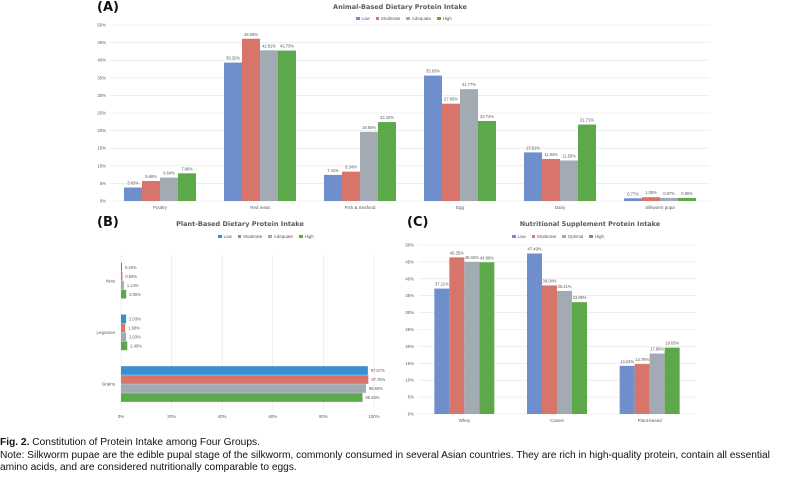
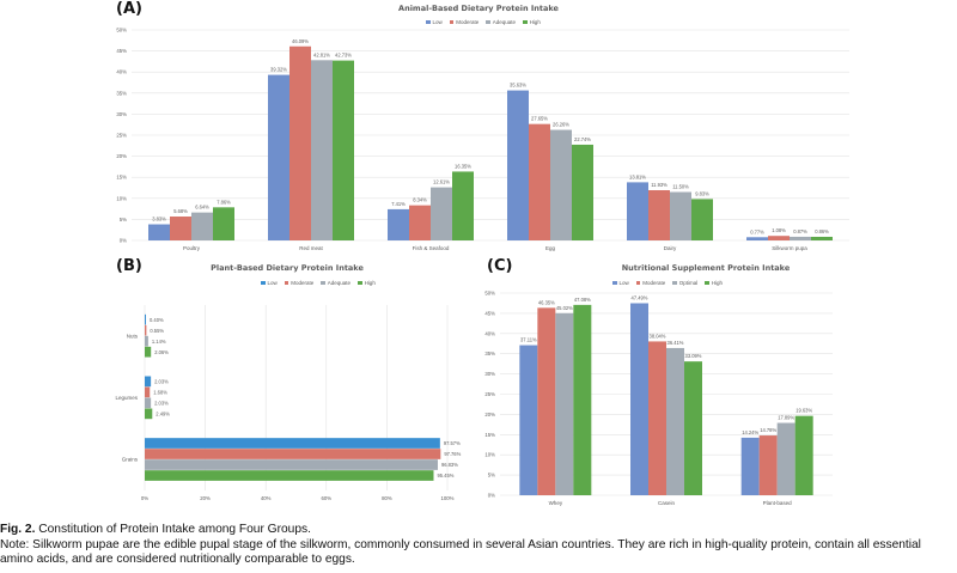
Animal-Based Dietary Protein Intake/Adequate/Fish & Seafood: 19.65% -> 12.61%
Animal-Based Dietary Protein Intake/High/Fish & Seafood: 22.42% -> 16.35%
Animal-Based Dietary Protein Intake/Adequate/Egg: 31.77% -> 26.26%
Animal-Based Dietary Protein Intake/High/Dairy: 21.71% -> 9.83%
Nutritional Supplement Protein Intake/High/Whey: 44.89% -> 47.08%
